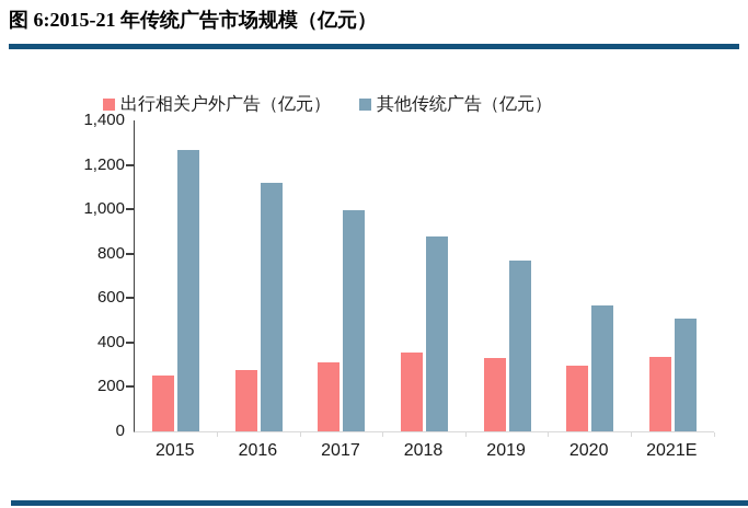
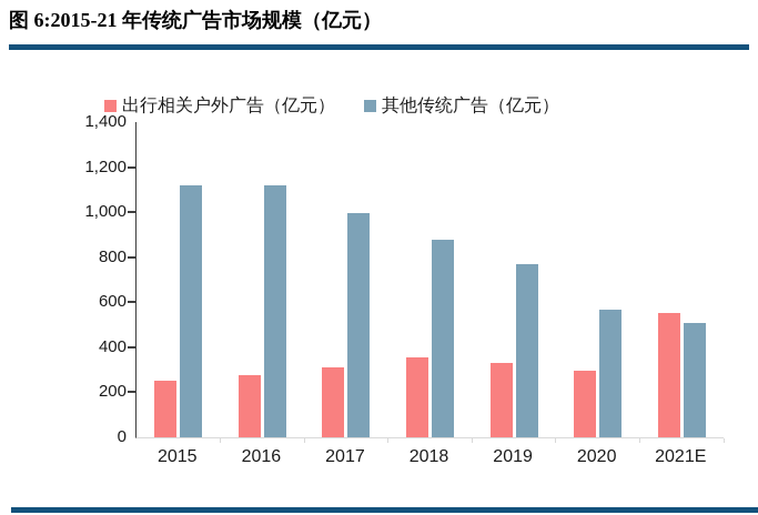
其他传统广告（亿元）/2015: 1260 -> 1120
出行相关户外广告（亿元）/2021E: 340 -> 550
